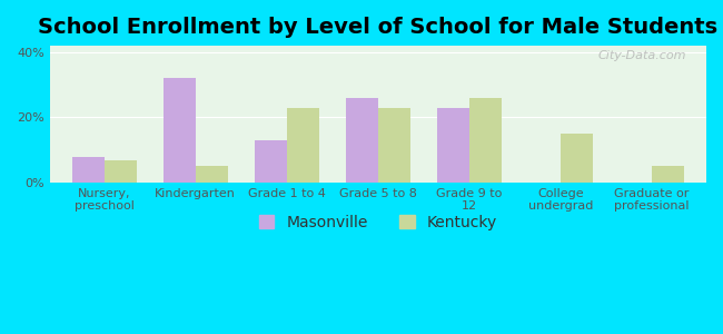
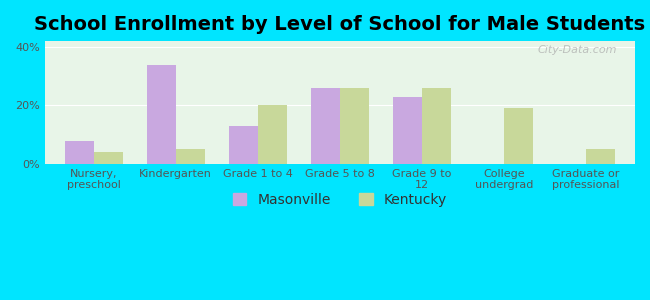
Kentucky/Nursery, preschool: 7% -> 4%
Masonville/Kindergarten: 32% -> 34%
Kentucky/Grade 1 to 4: 23% -> 20%
Kentucky/Grade 5 to 8: 23% -> 26%
Kentucky/College undergrad: 15% -> 19%
